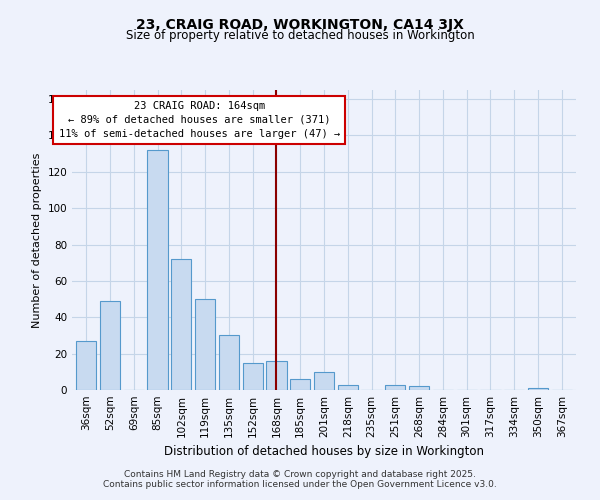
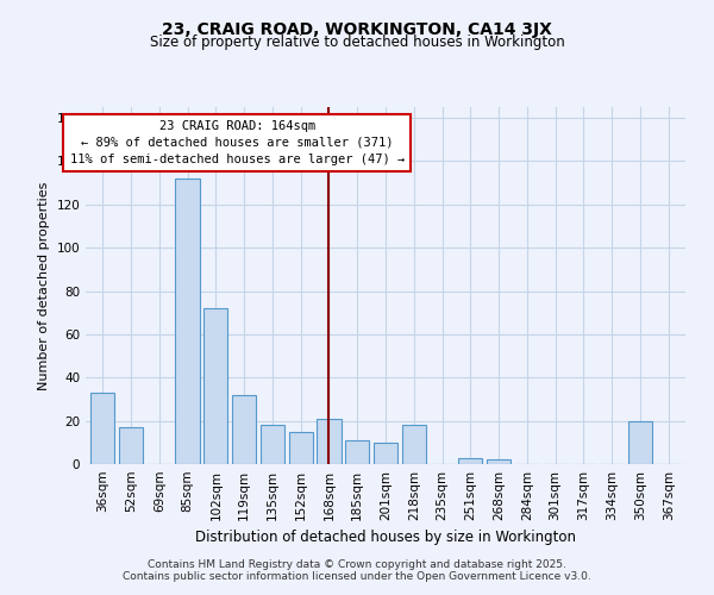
36sqm: 27 -> 33
52sqm: 49 -> 17
119sqm: 50 -> 32
135sqm: 30 -> 18
168sqm: 16 -> 21
185sqm: 6 -> 11
218sqm: 3 -> 18
350sqm: 1 -> 20
